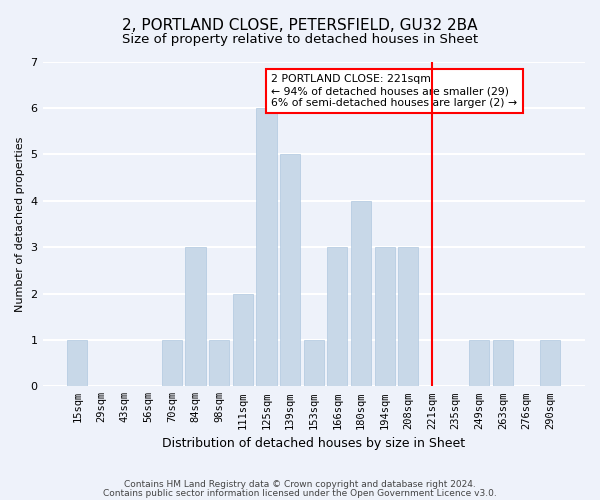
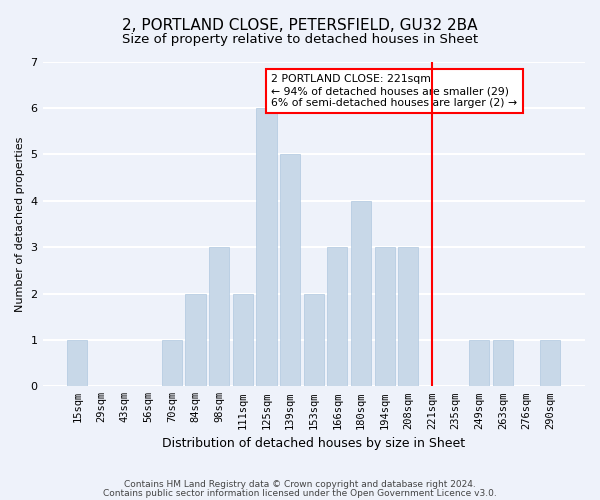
84sqm: 3 -> 2
98sqm: 1 -> 3
153sqm: 1 -> 2
